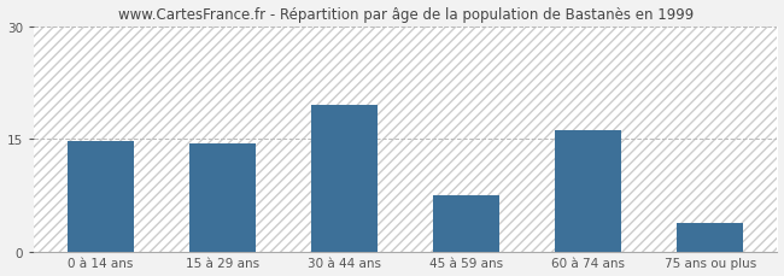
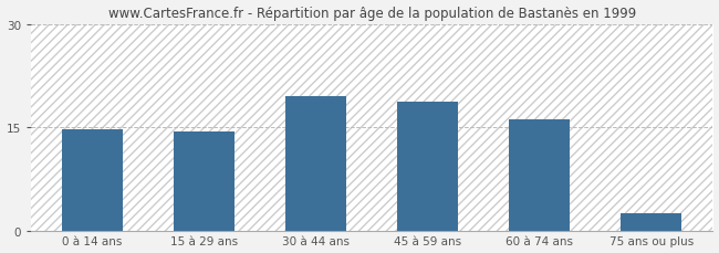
45 à 59 ans: 7.4 -> 18.7
75 ans ou plus: 3.8 -> 2.5
